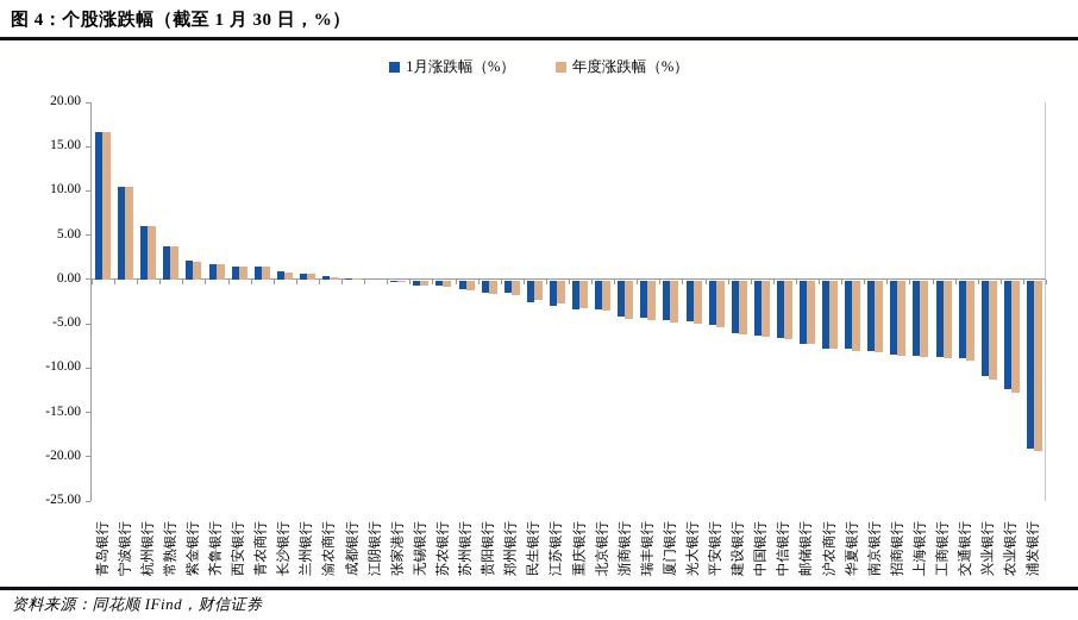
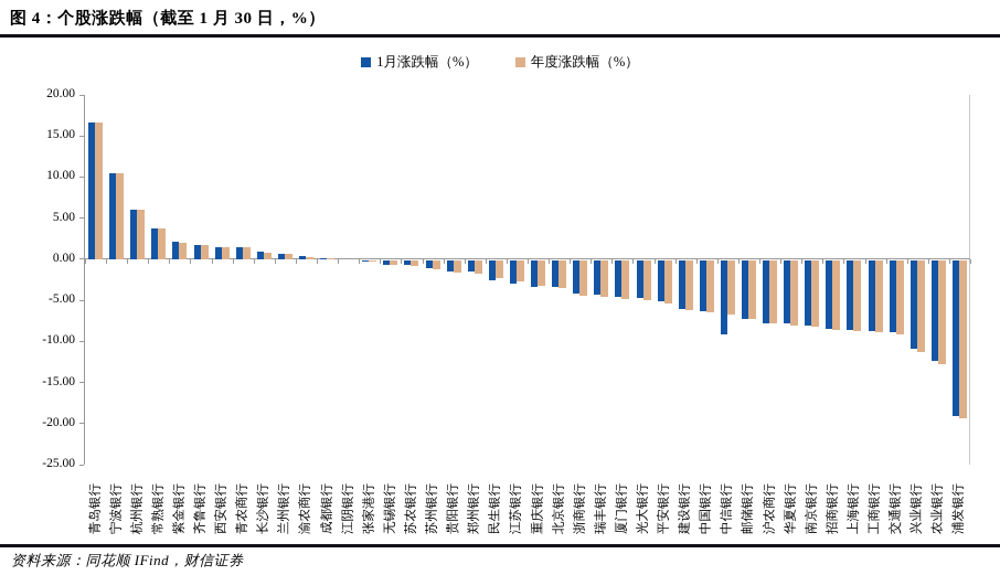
1月涨跌幅（%）/中信银行: -6 -> -9
